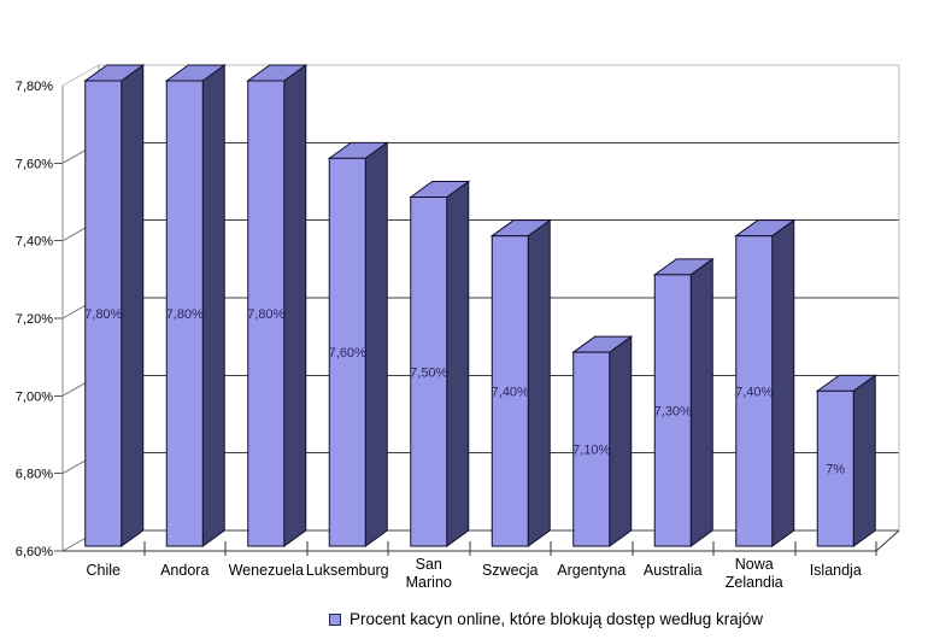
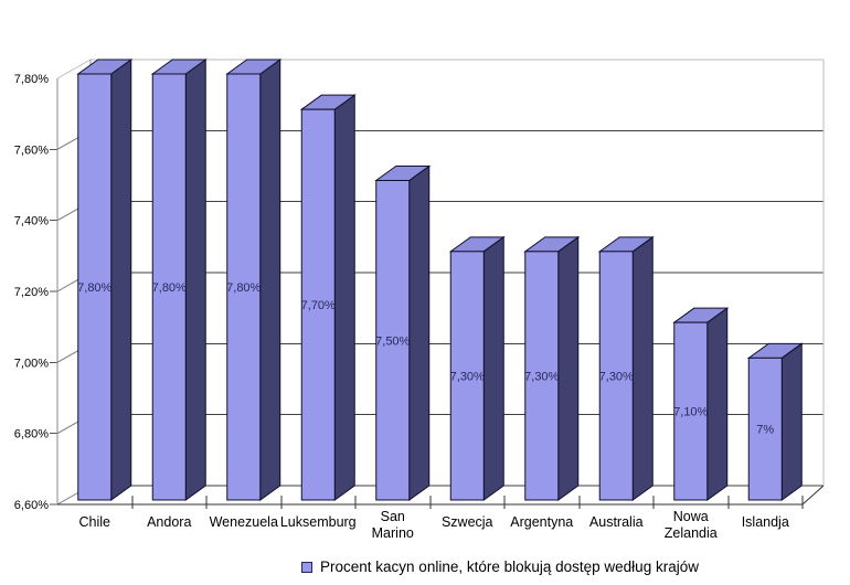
Luksemburg: 7,60% -> 7,70%
Szwecja: 7,40% -> 7,30%
Argentyna: 7,10% -> 7,30%
Nowa Zelandia: 7,40% -> 7,10%
